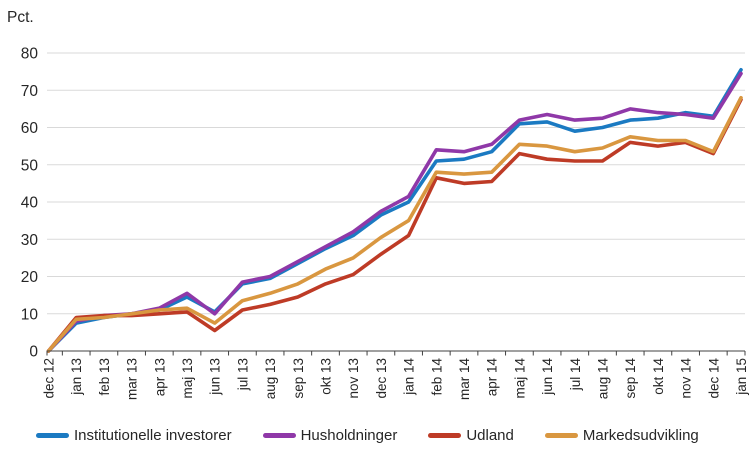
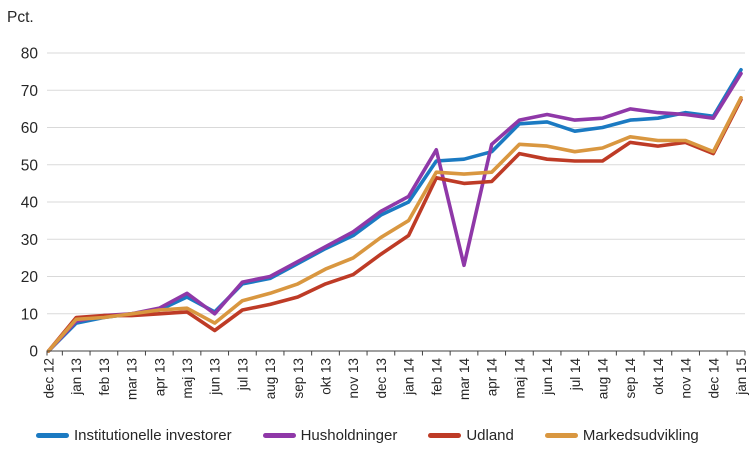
Husholdninger/mar 14: 54 -> 23
